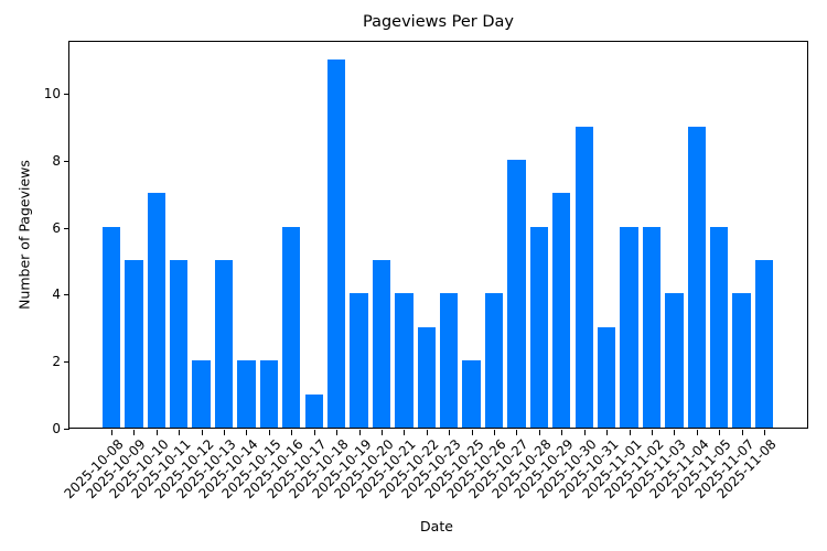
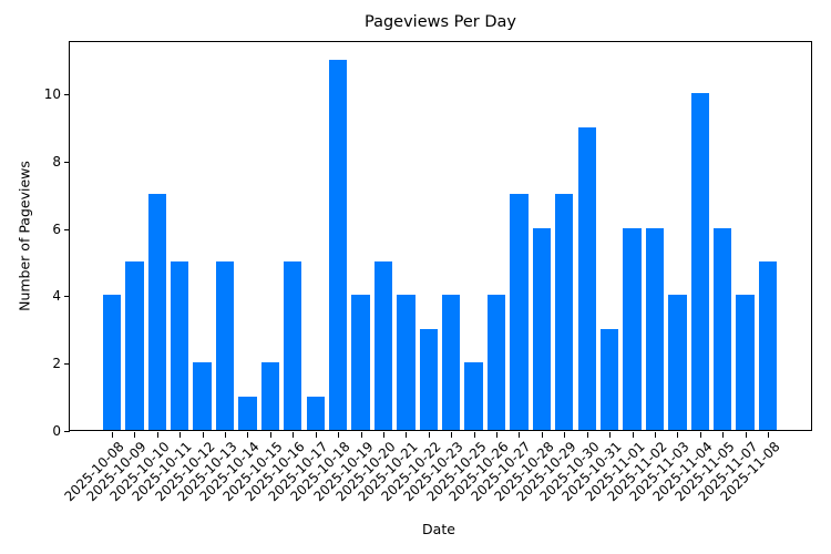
2025-10-08: 6 -> 4
2025-10-14: 2 -> 1
2025-10-16: 6 -> 5
2025-10-27: 8 -> 7
2025-11-04: 9 -> 10
